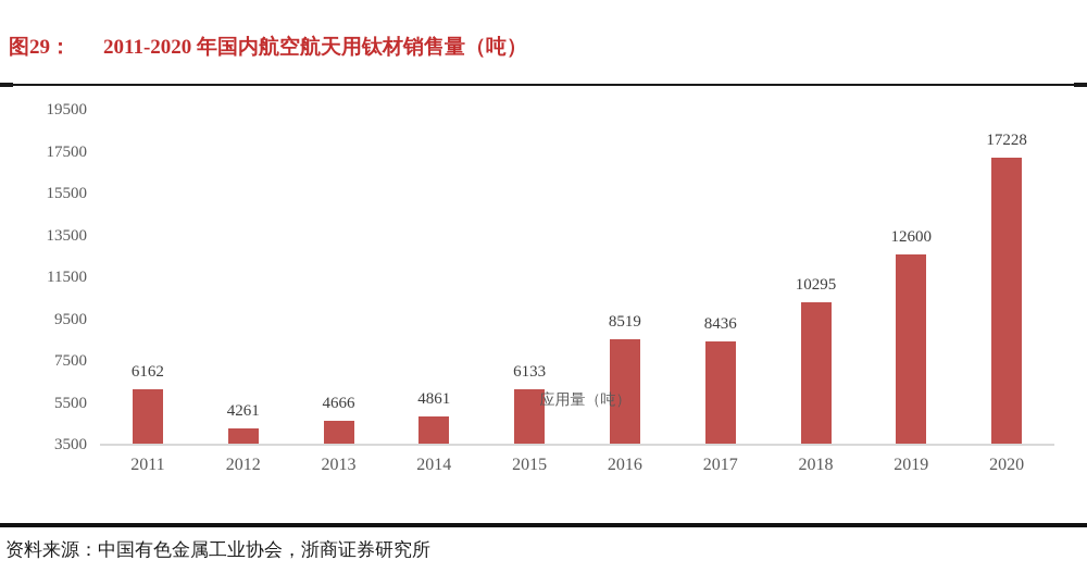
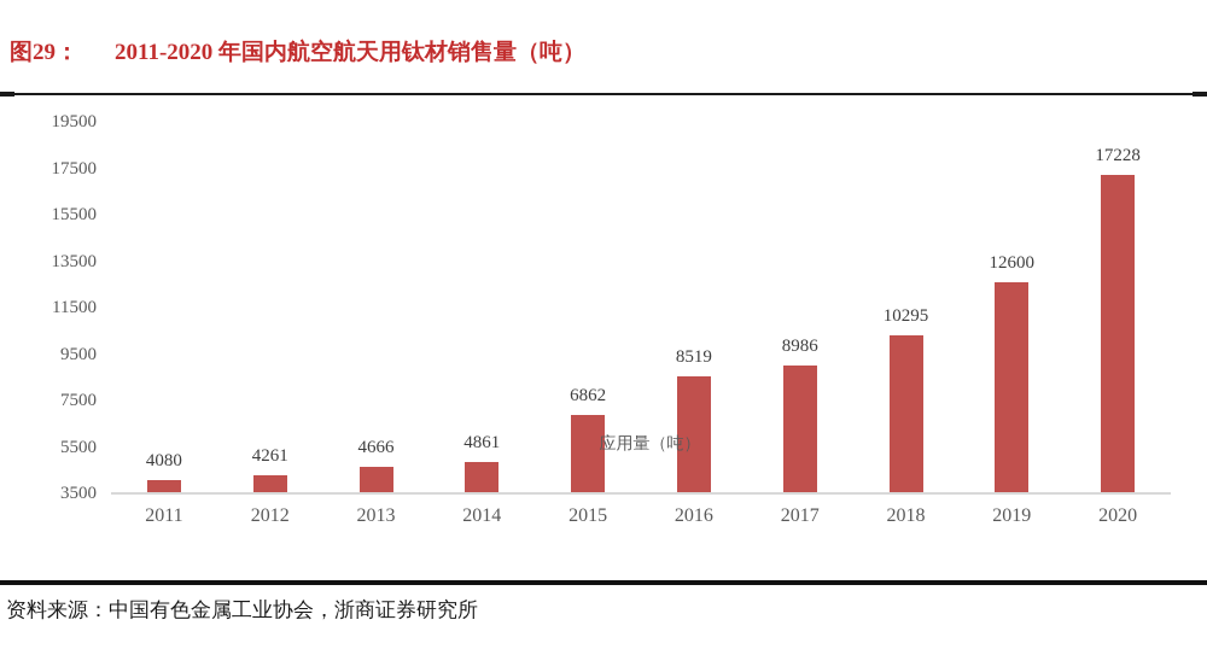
2011: 6162 -> 4080
2015: 6133 -> 6862
2017: 8436 -> 8986
